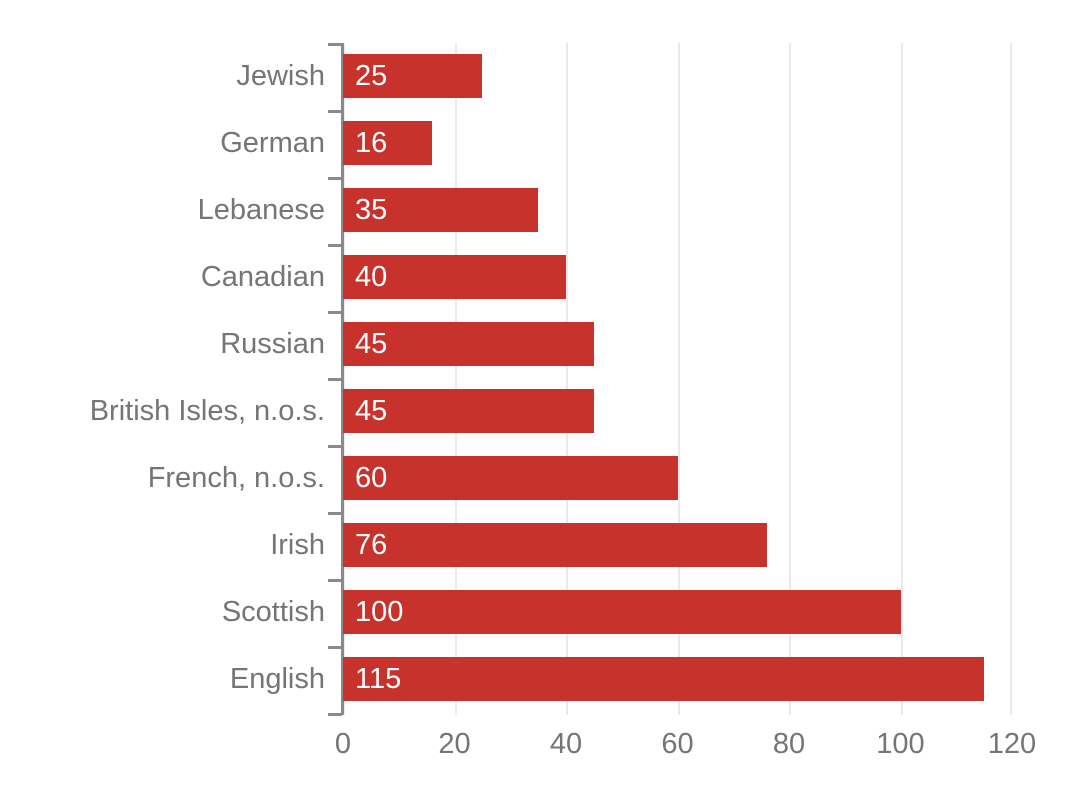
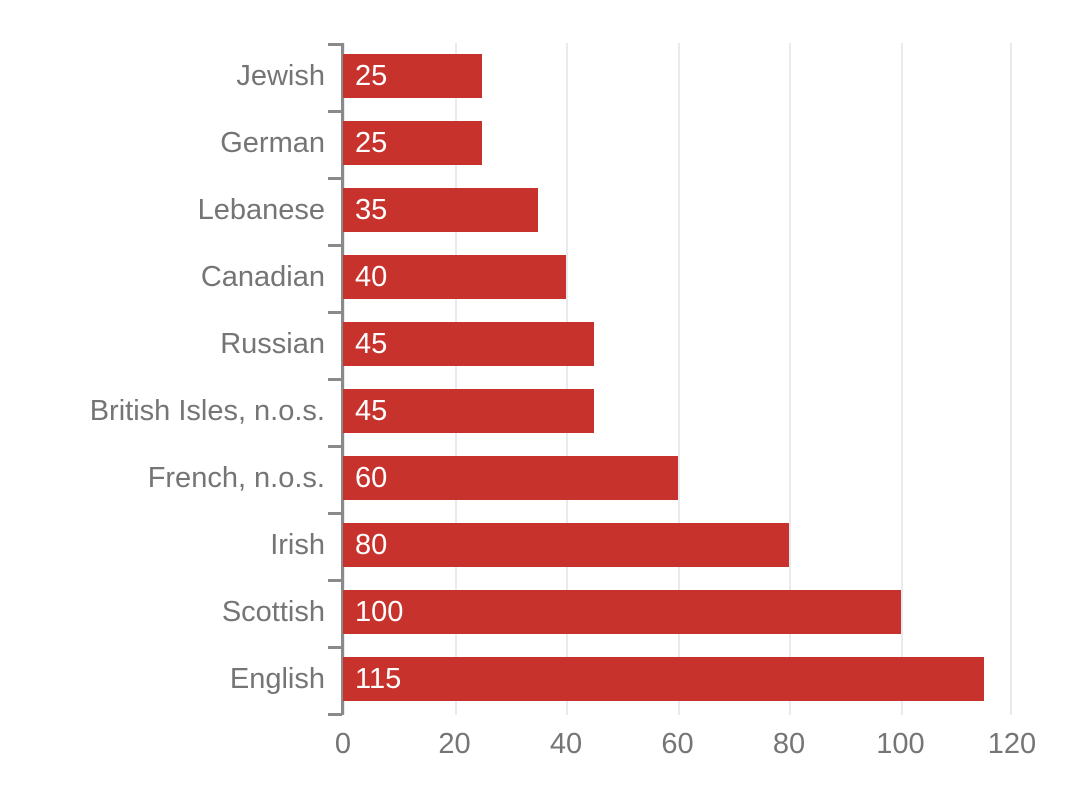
German: 16 -> 25
Irish: 76 -> 80
